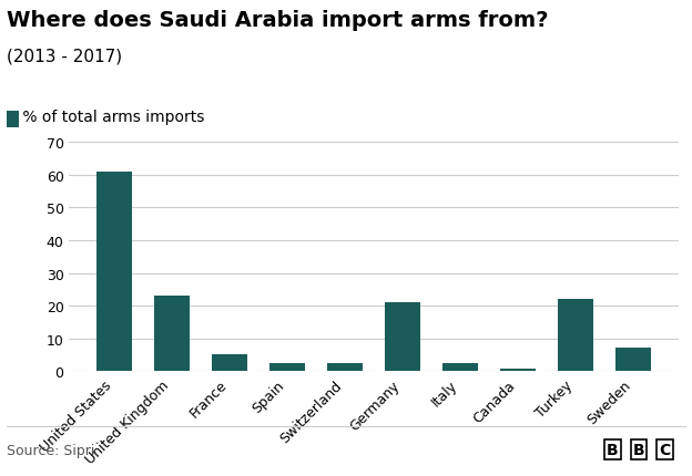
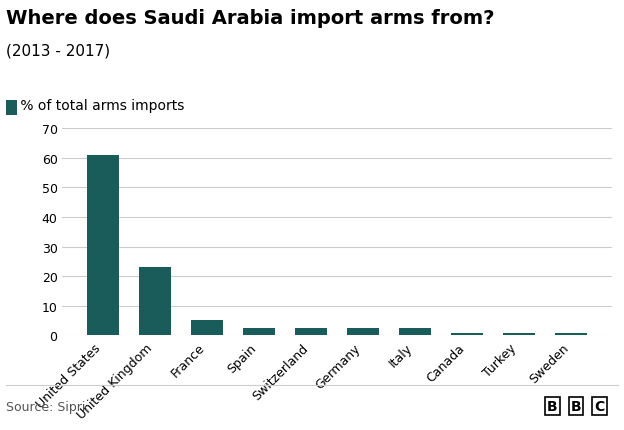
Germany: 21.0 -> 2.5
Turkey: 22.0 -> 0.8
Sweden: 7.0 -> 0.8
